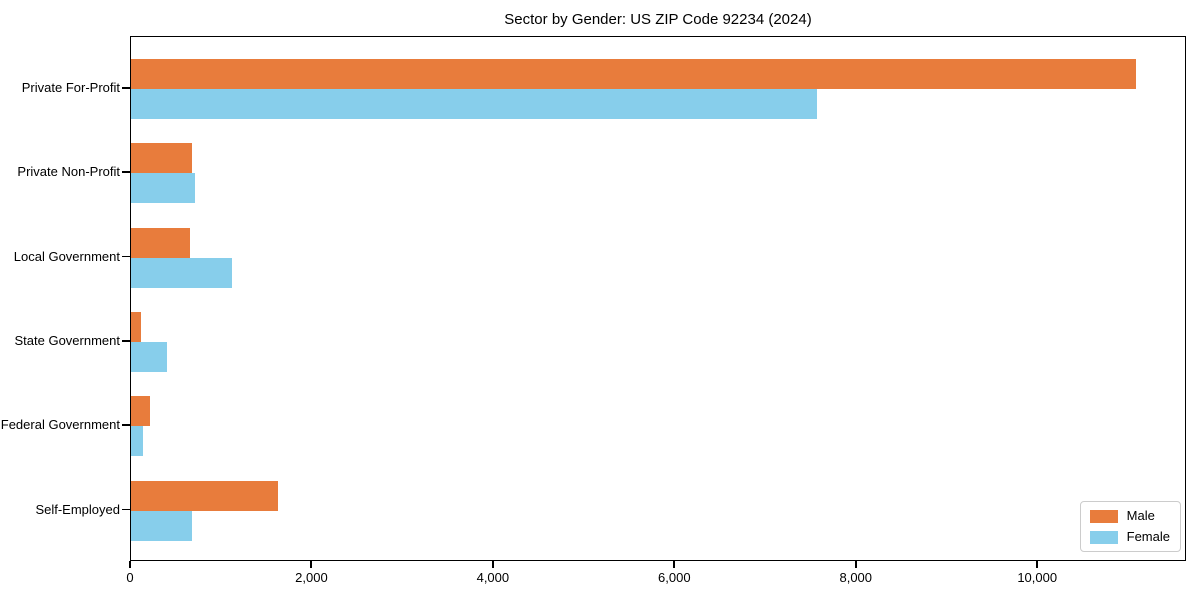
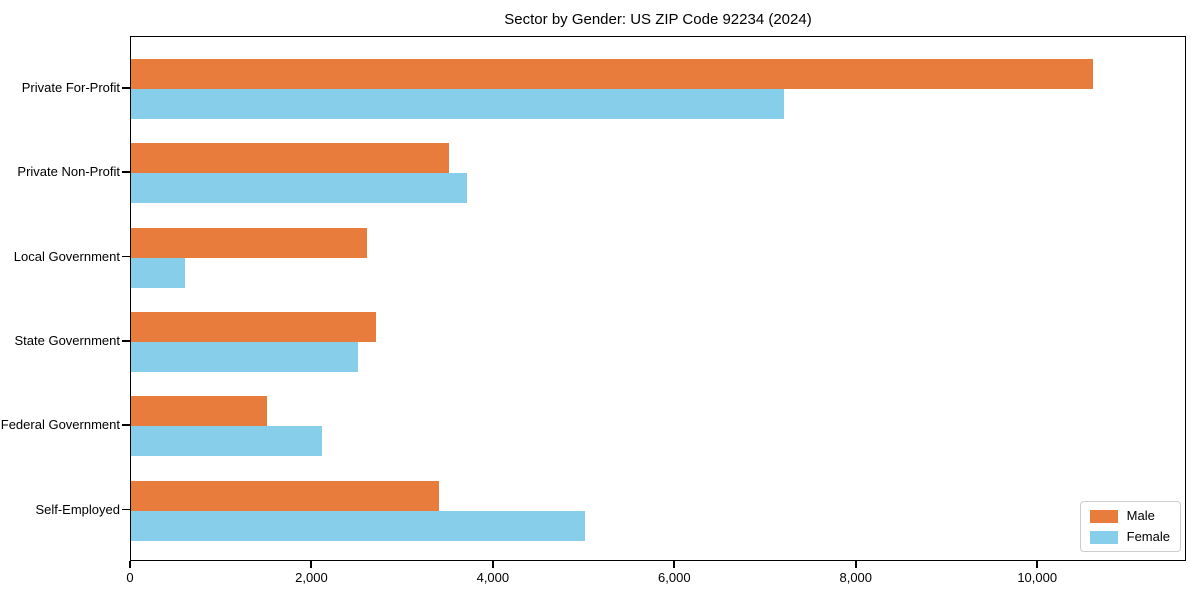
Male/Private For-Profit: 11100 -> 10600
Female/Private For-Profit: 7600 -> 7200
Male/Private Non-Profit: 700 -> 3500
Female/Private Non-Profit: 700 -> 3700
Male/Local Government: 600 -> 2600
Female/Local Government: 1100 -> 600
Male/State Government: 100 -> 2700
Female/State Government: 400 -> 2500
Male/Federal Government: 200 -> 1500
Female/Federal Government: 100 -> 2100
Male/Self-Employed: 1600 -> 3400
Female/Self-Employed: 700 -> 5000
